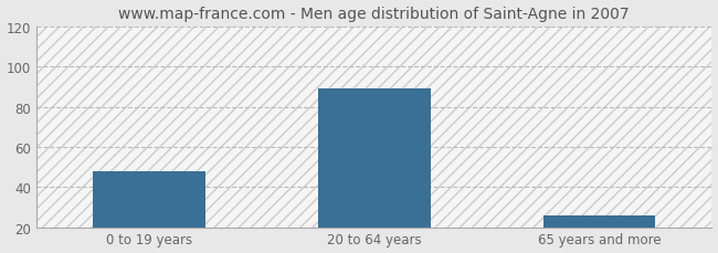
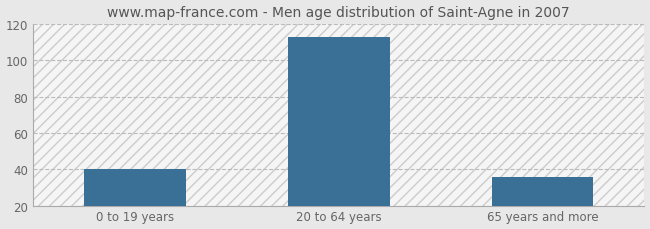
0 to 19 years: 48 -> 40
20 to 64 years: 89 -> 113
65 years and more: 26 -> 36
